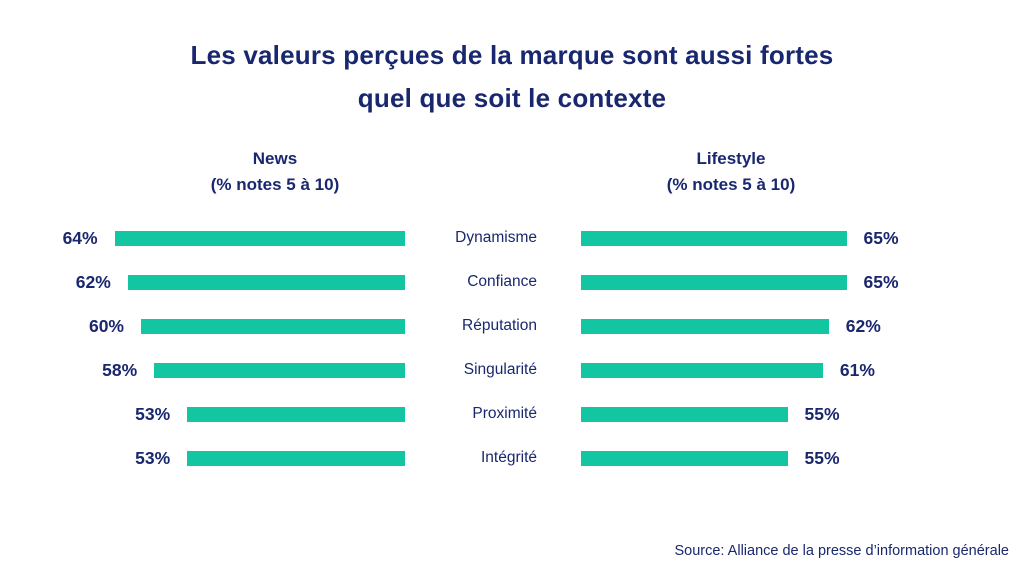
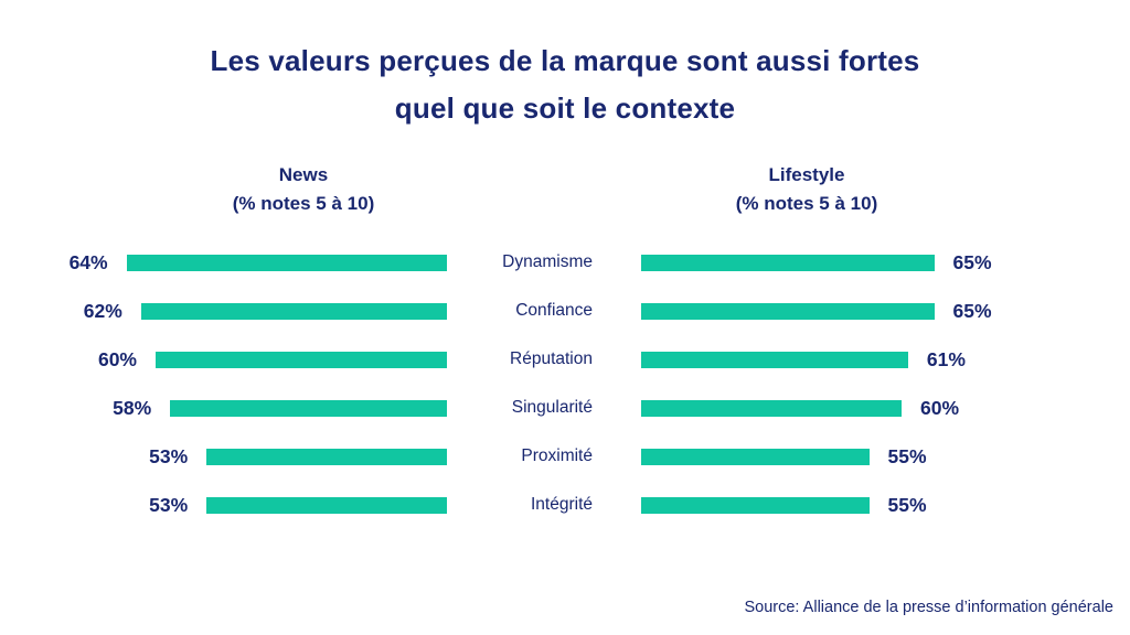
Lifestyle (% notes 5 à 10)/Réputation: 62% -> 61%
Lifestyle (% notes 5 à 10)/Singularité: 61% -> 60%
